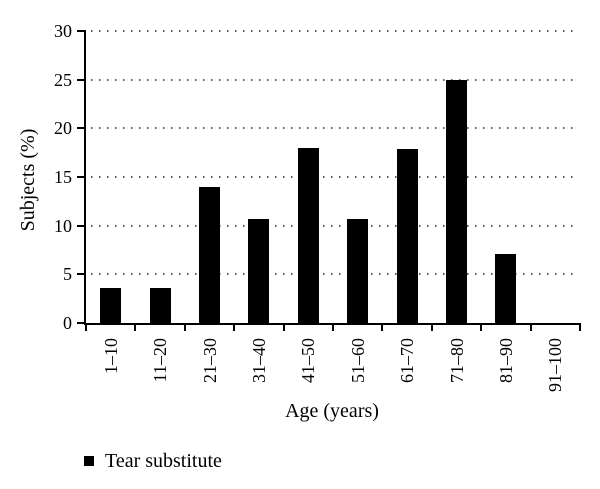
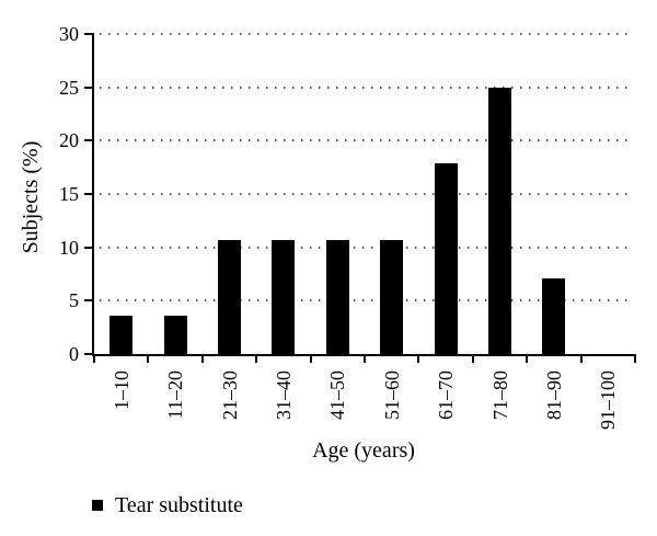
21–30: 14 -> 11
41–50: 18 -> 11
